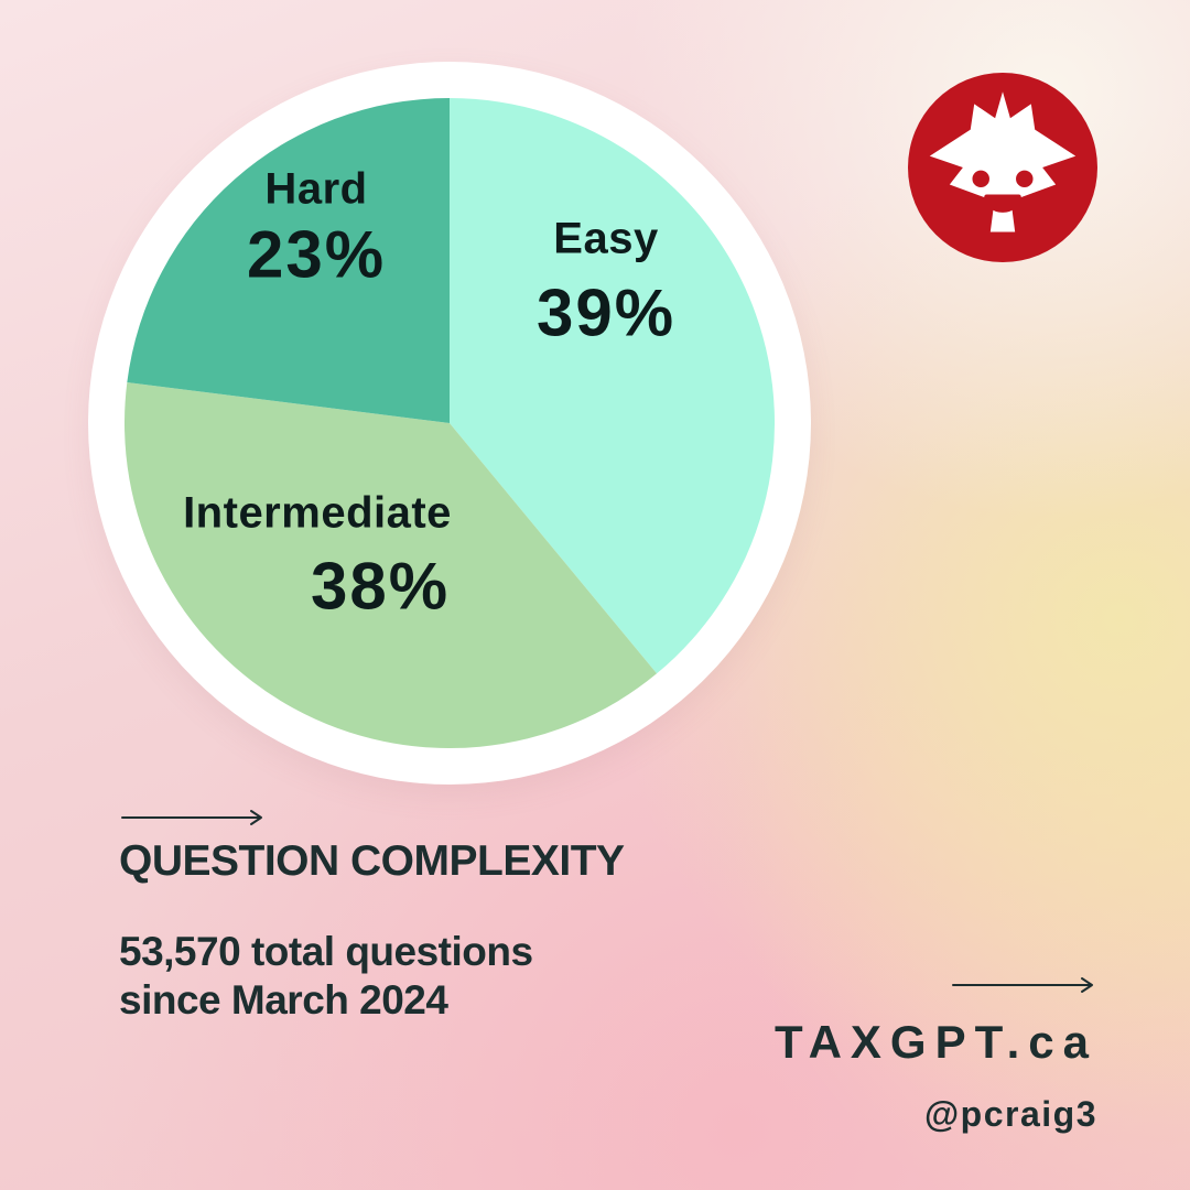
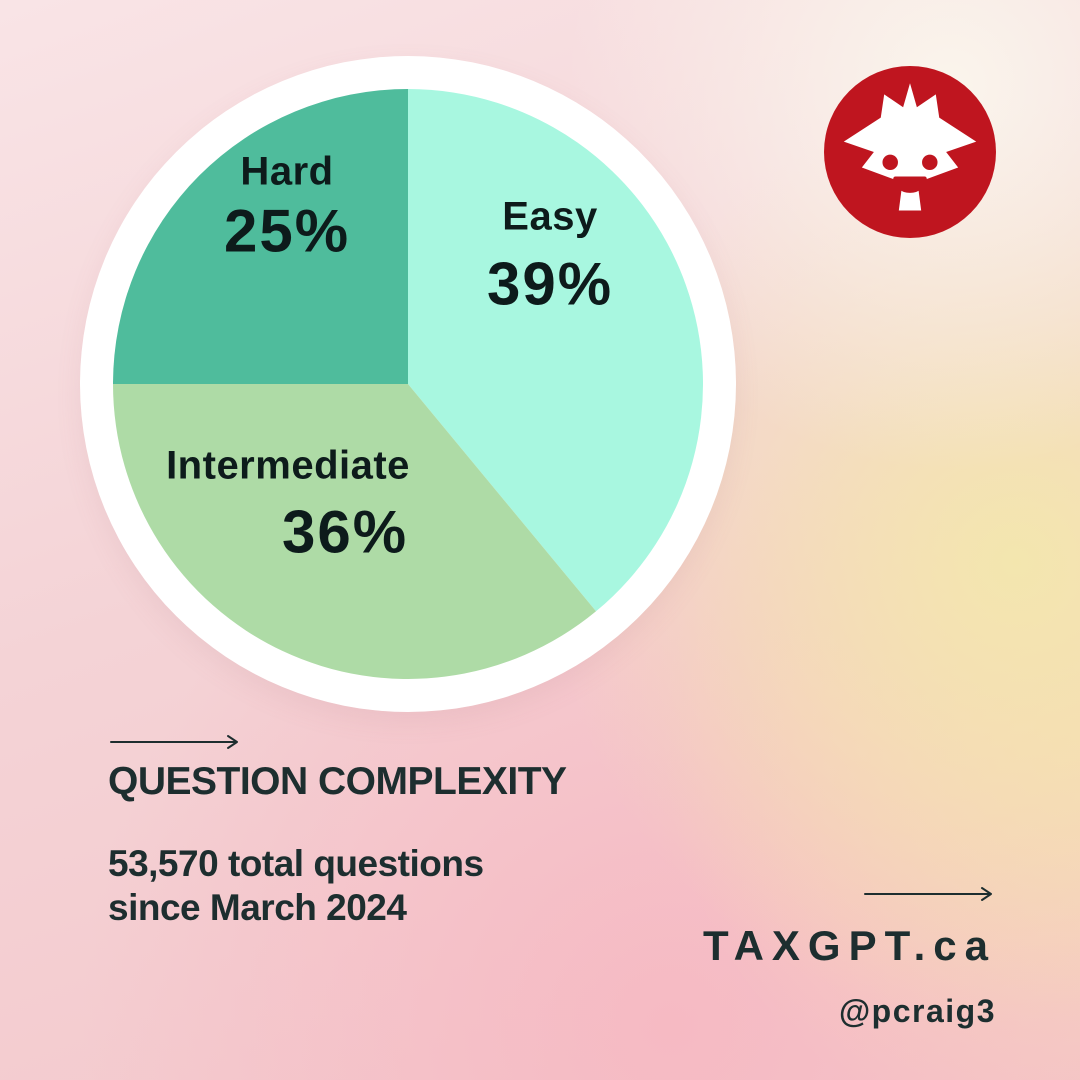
Intermediate: 38% -> 36%
Hard: 23% -> 25%
